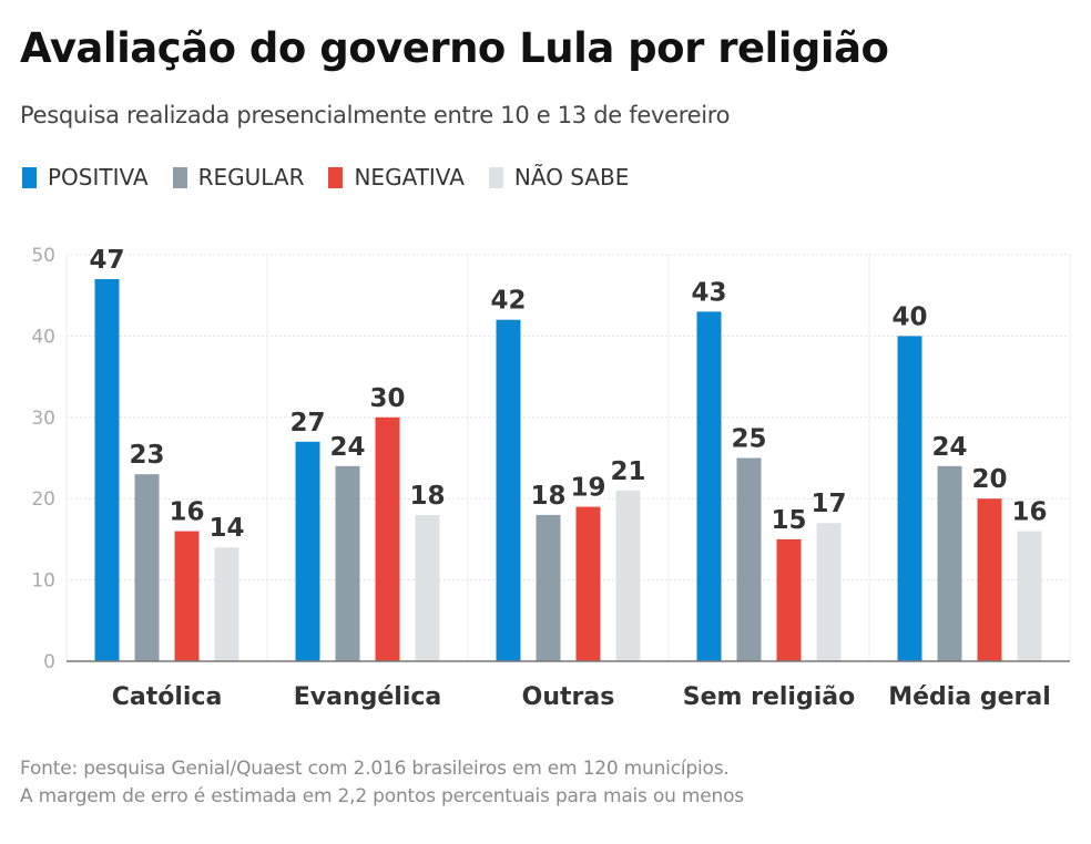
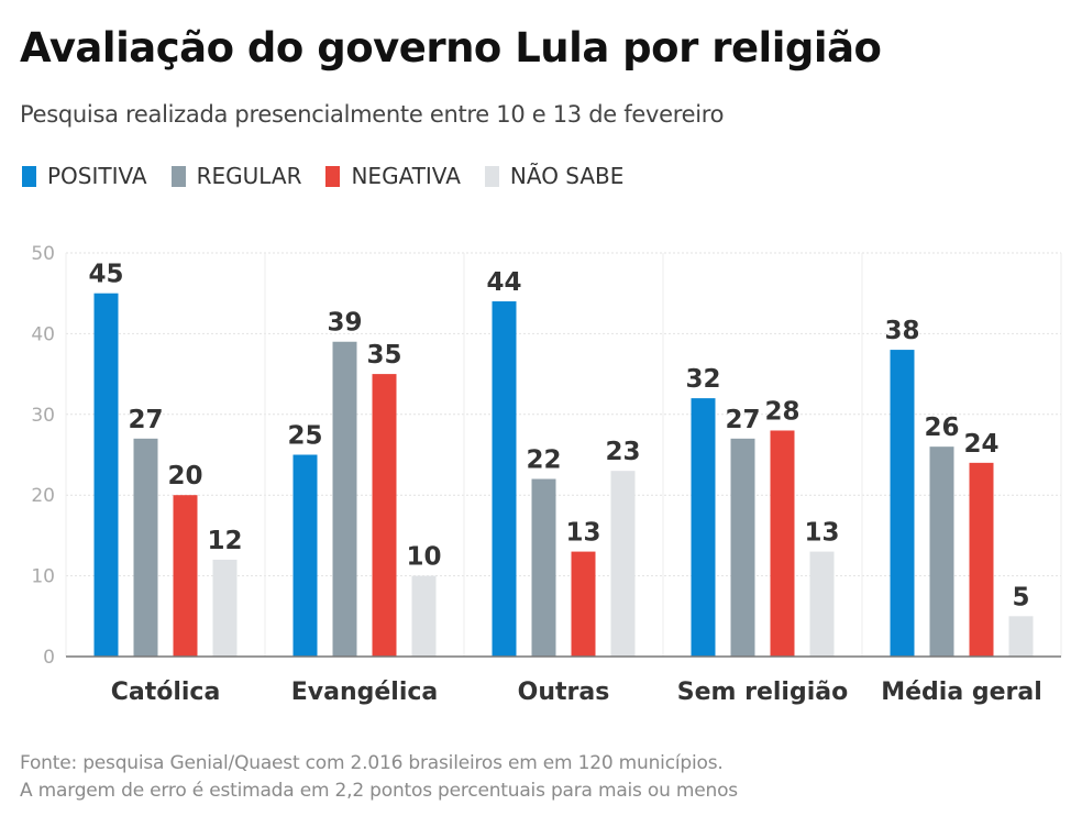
POSITIVA/Católica: 47 -> 45
REGULAR/Católica: 23 -> 27
NEGATIVA/Católica: 16 -> 20
NÃO SABE/Católica: 14 -> 12
POSITIVA/Evangélica: 27 -> 25
REGULAR/Evangélica: 24 -> 39
NEGATIVA/Evangélica: 30 -> 35
NÃO SABE/Evangélica: 18 -> 10
POSITIVA/Outras: 42 -> 44
REGULAR/Outras: 18 -> 22
NEGATIVA/Outras: 19 -> 13
NÃO SABE/Outras: 21 -> 23
POSITIVA/Sem religião: 43 -> 32
REGULAR/Sem religião: 25 -> 27
NEGATIVA/Sem religião: 15 -> 28
NÃO SABE/Sem religião: 17 -> 13
POSITIVA/Média geral: 40 -> 38
REGULAR/Média geral: 24 -> 26
NEGATIVA/Média geral: 20 -> 24
NÃO SABE/Média geral: 16 -> 5
